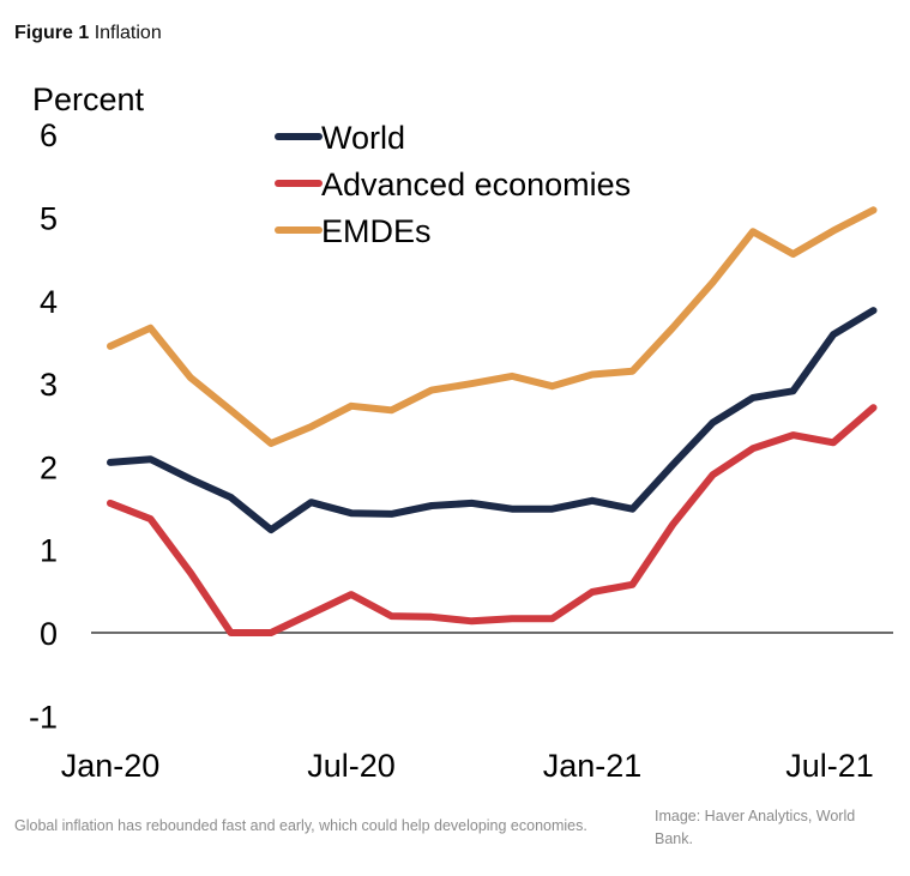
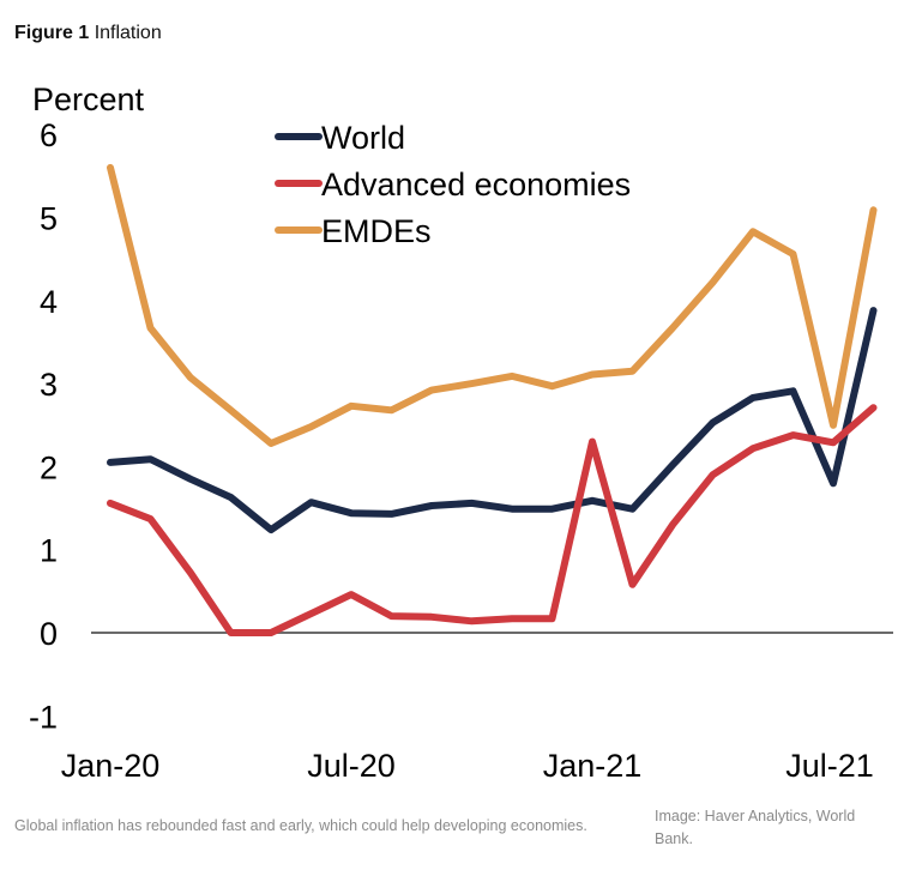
EMDEs/Jan-20: 3.5 -> 5.6
Advanced economies/Jan-21: 0.5 -> 2.3
World/Jul-21: 3.6 -> 1.8
EMDEs/Jul-21: 4.8 -> 2.5
